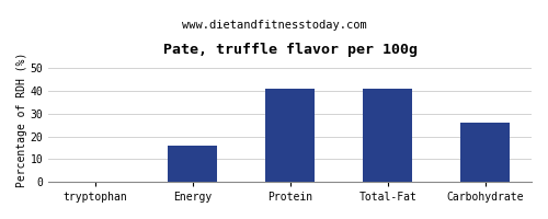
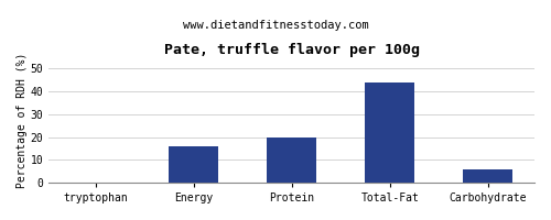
Protein: 41 -> 20
Total-Fat: 41 -> 44
Carbohydrate: 26 -> 6
